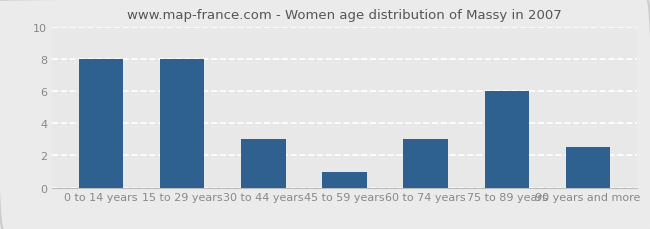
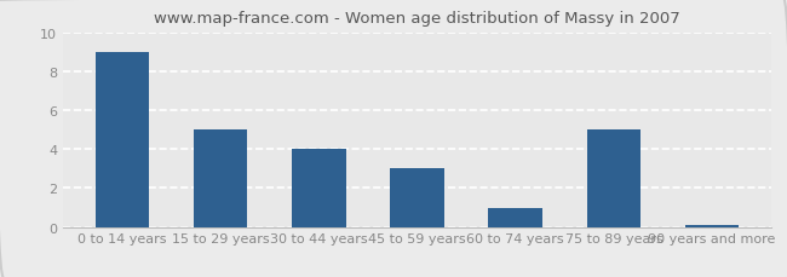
0 to 14 years: 8.0 -> 9.0
15 to 29 years: 8.0 -> 5.0
30 to 44 years: 3.0 -> 4.0
45 to 59 years: 1.0 -> 3.0
60 to 74 years: 3.0 -> 1.0
75 to 89 years: 6.0 -> 5.0
90 years and more: 2.5 -> 0.1
